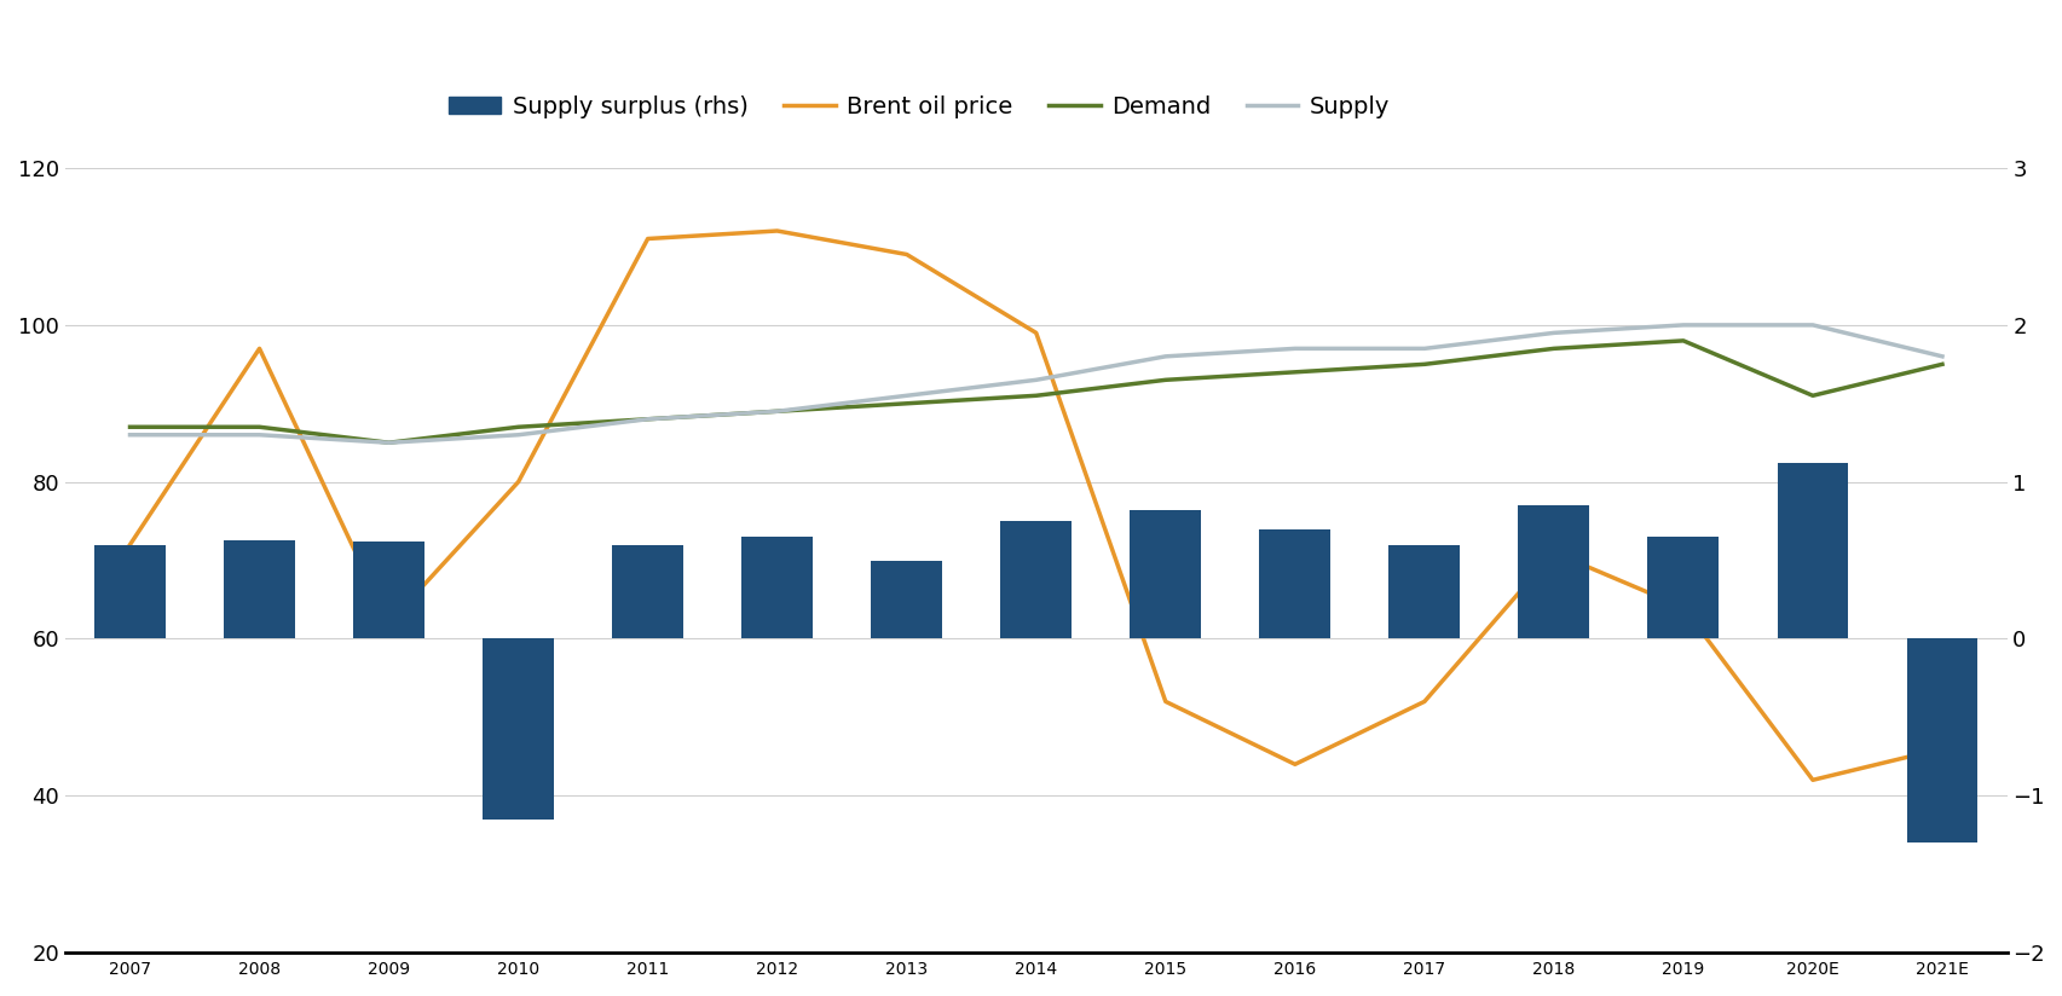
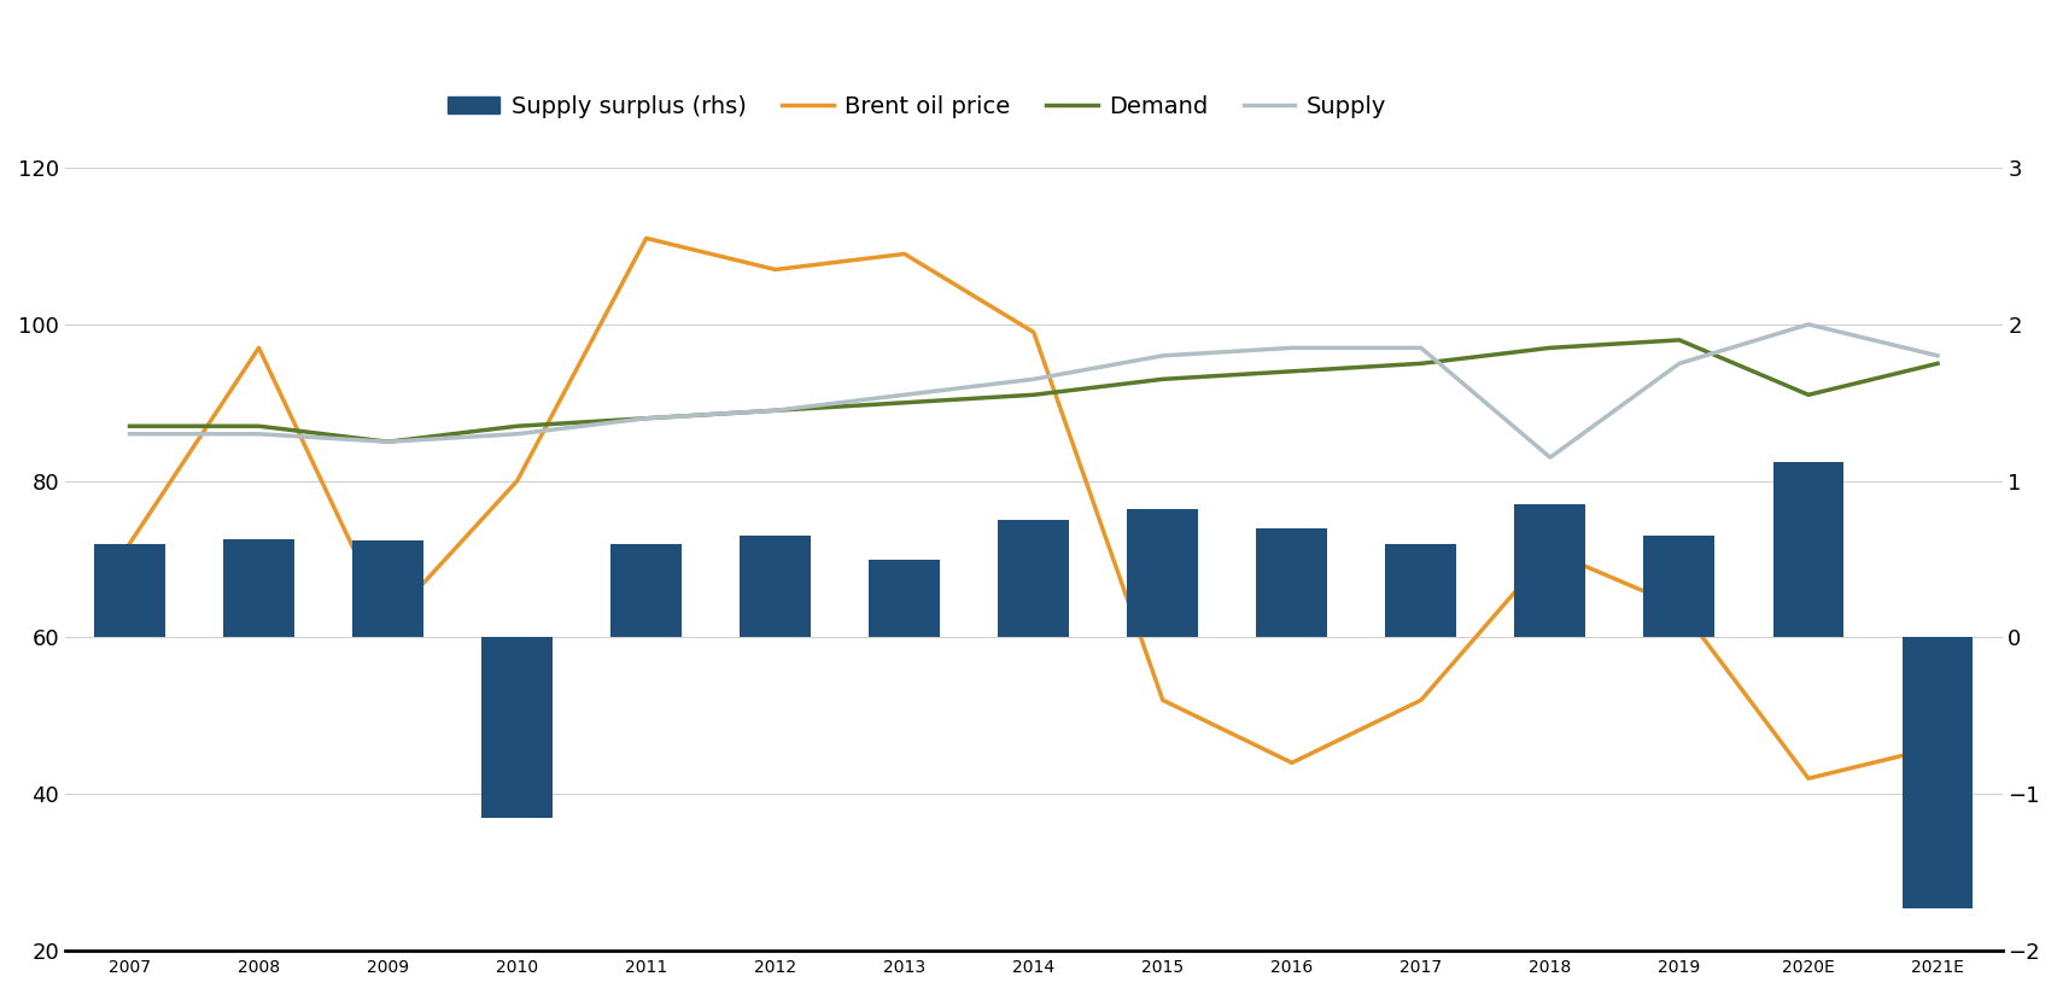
Brent oil price/2012: 112 -> 107
Supply/2018: 99 -> 83
Supply/2019: 100 -> 95
Supply surplus (rhs)/2021E: -1.30 -> -1.73
